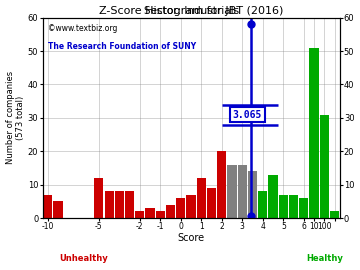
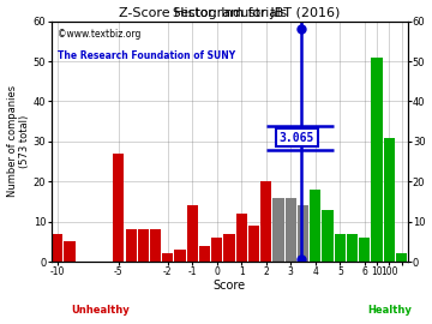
-5: 12 -> 27
-1: 2 -> 14
4: 8 -> 18
